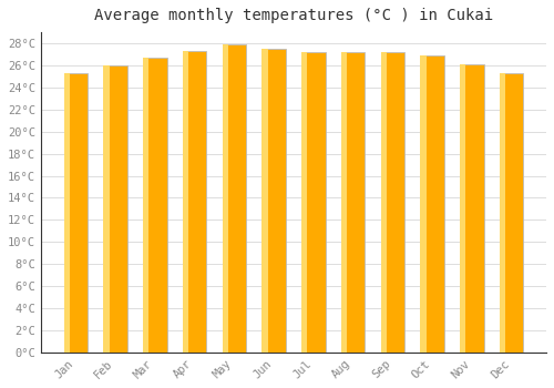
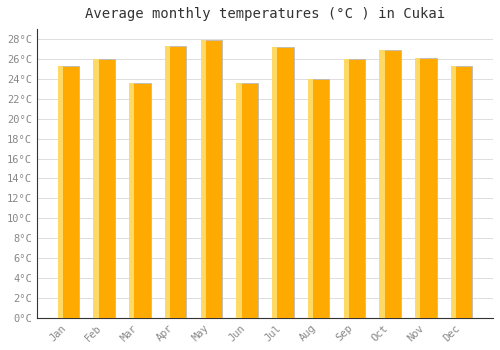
Mar: 26.7°C -> 23.6°C
Jun: 27.5°C -> 23.6°C
Aug: 27.2°C -> 24.0°C
Sep: 27.2°C -> 26.0°C
